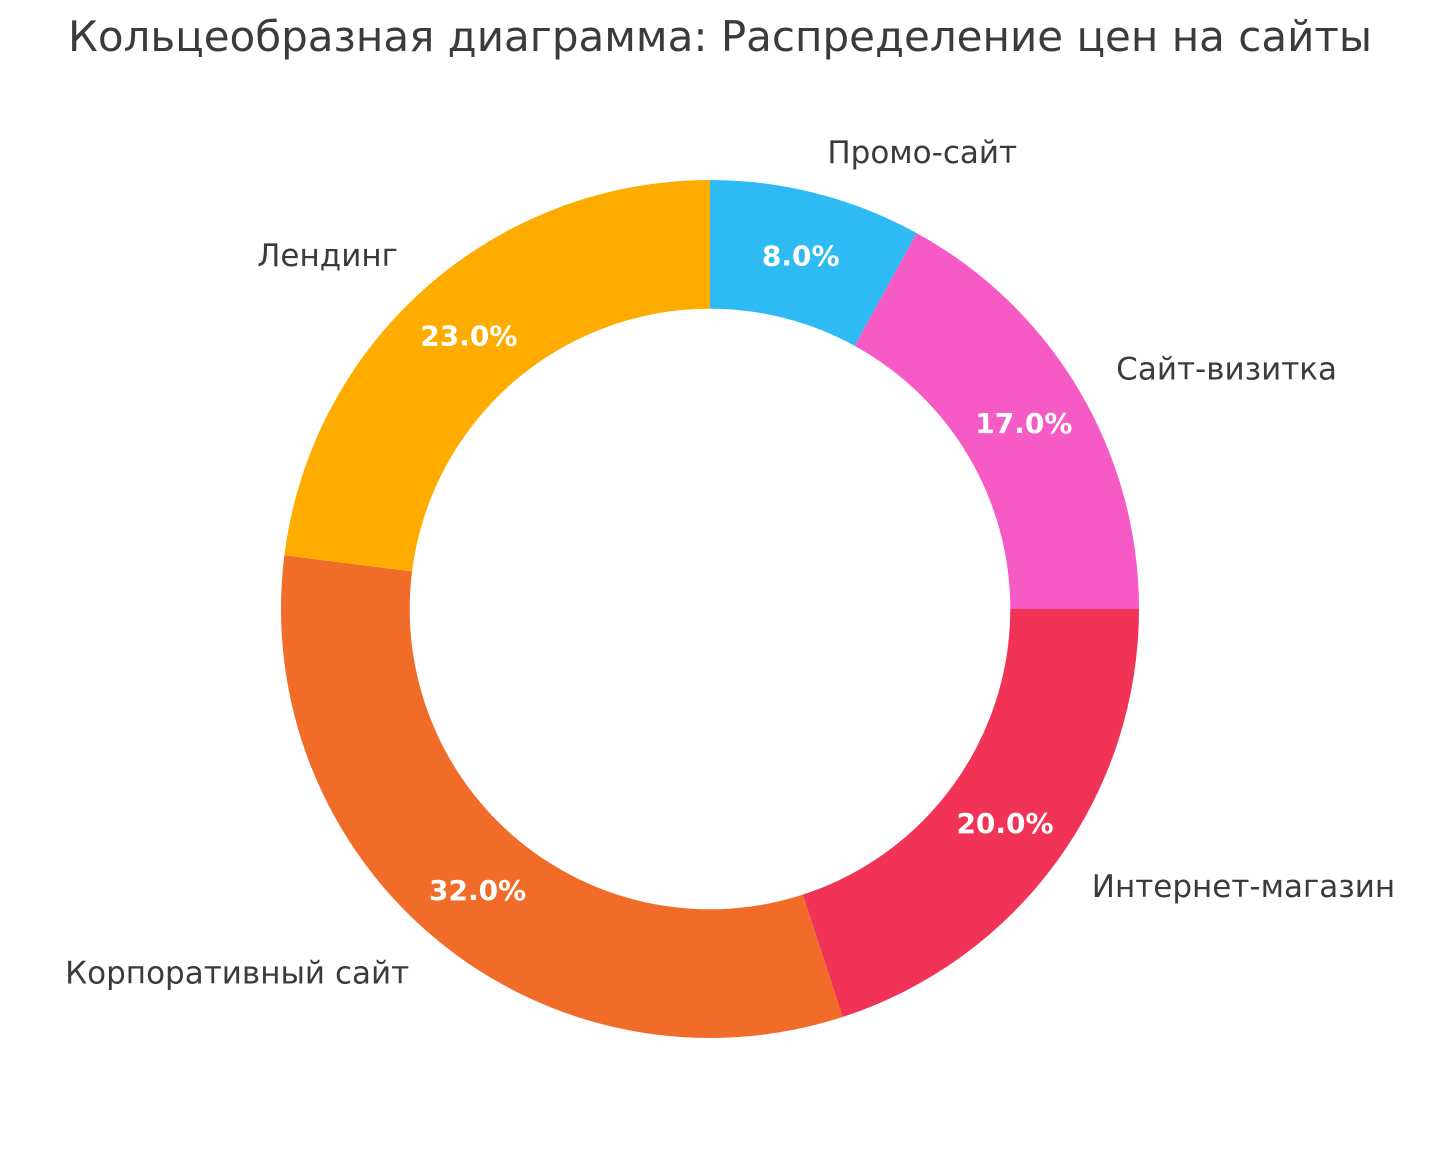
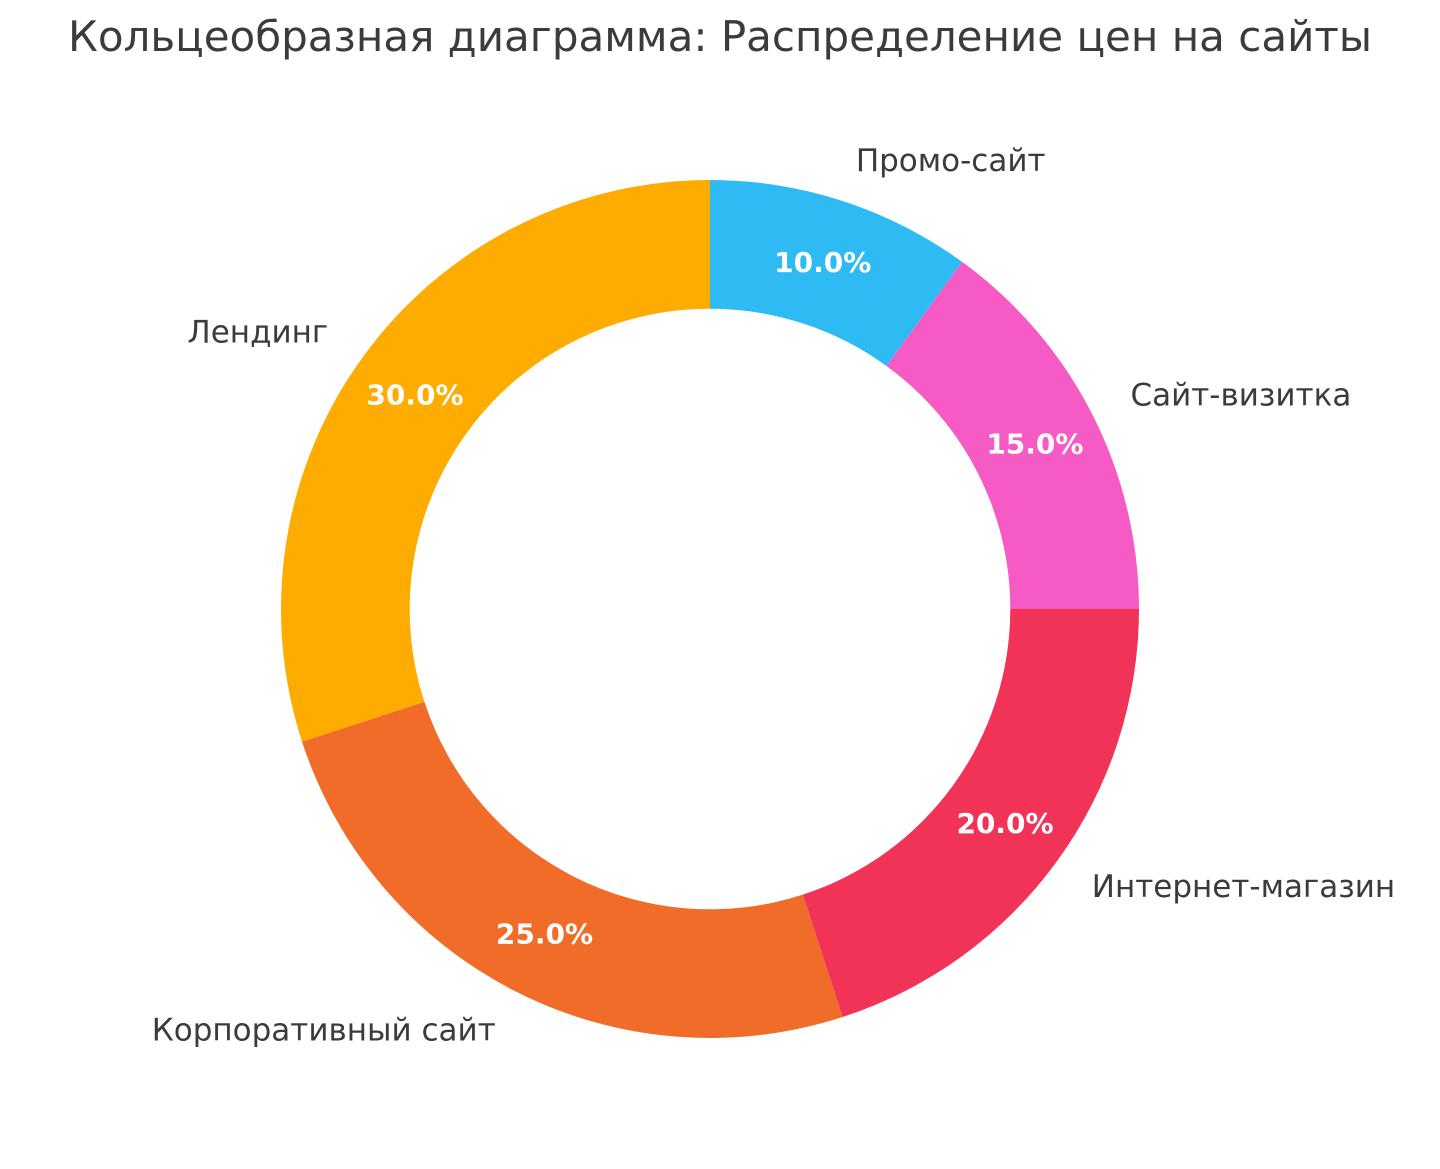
Промо-сайт: 8.0% -> 10.0%
Сайт-визитка: 17.0% -> 15.0%
Корпоративный сайт: 32.0% -> 25.0%
Лендинг: 23.0% -> 30.0%
